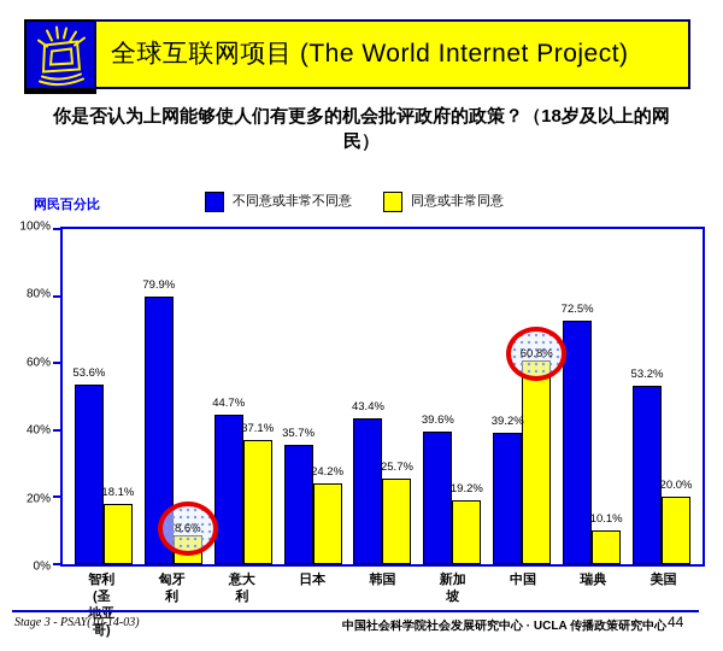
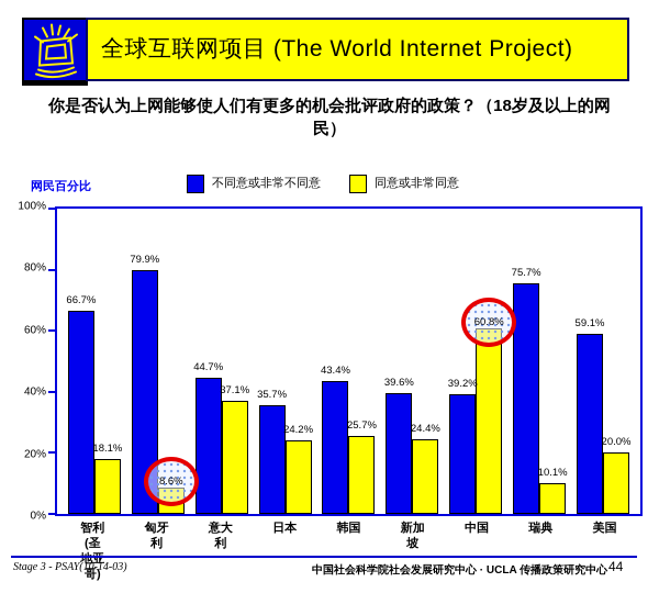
不同意或非常不同意/智利 (圣地亚哥): 53.6% -> 66.7%
同意或非常同意/新加坡: 19.2% -> 24.4%
不同意或非常不同意/瑞典: 72.5% -> 75.7%
不同意或非常不同意/美国: 53.2% -> 59.1%
